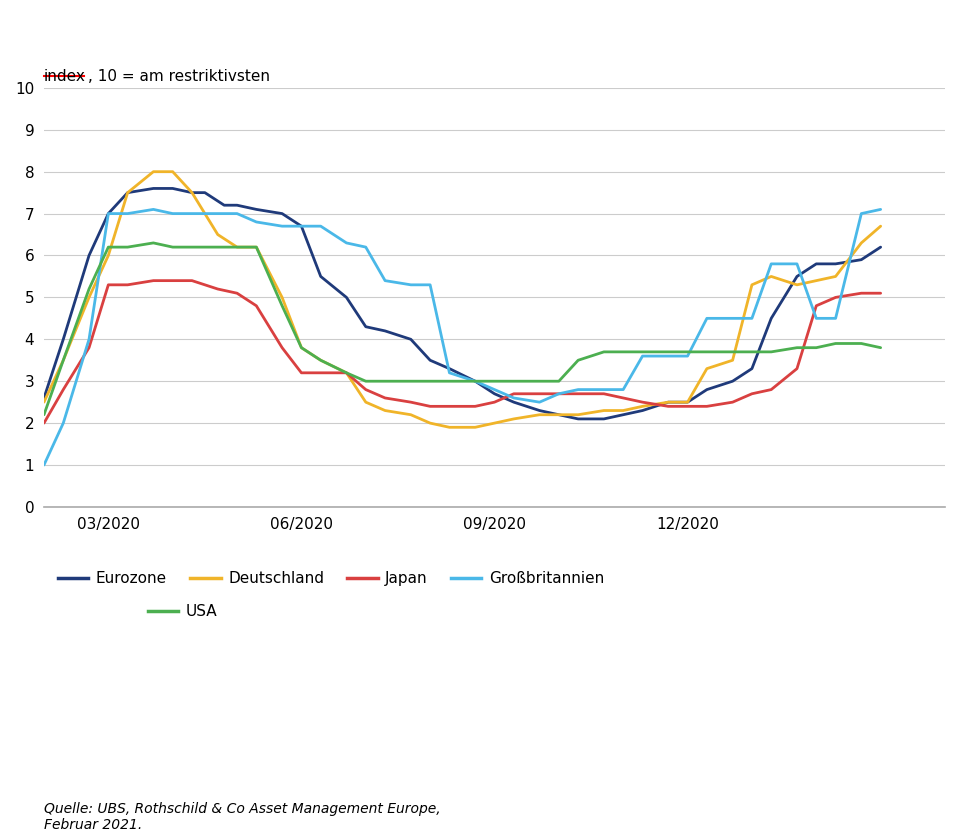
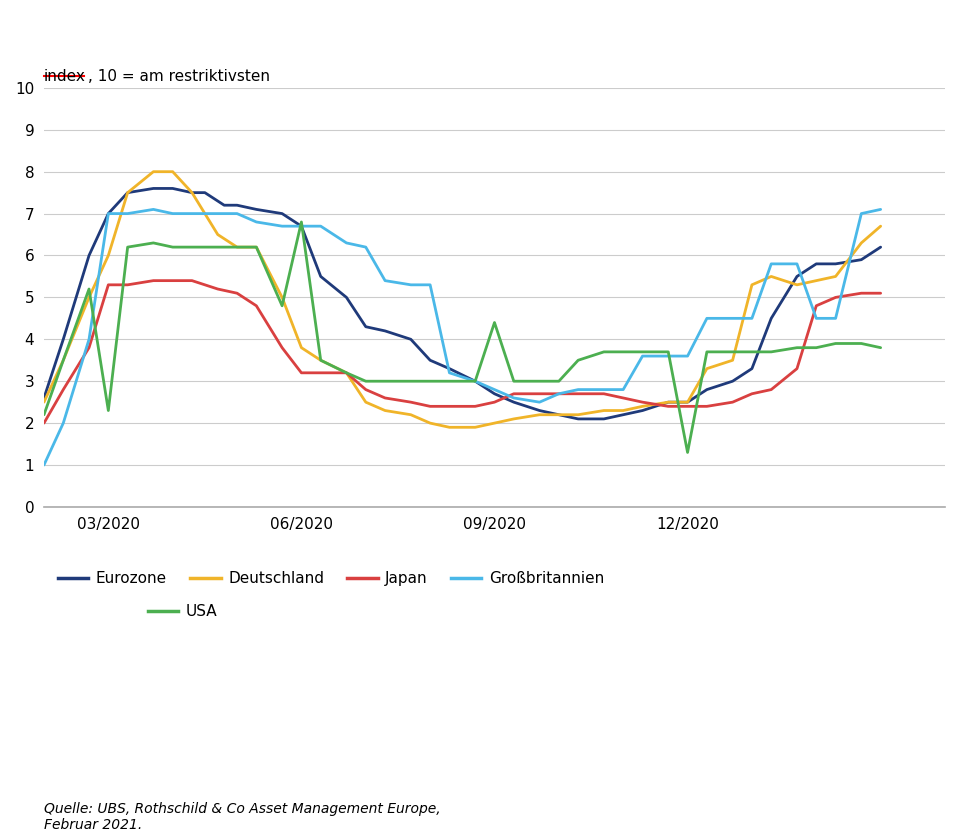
USA/03/2020: 6.2 -> 2.3
USA/06/2020: 3.8 -> 6.8
USA/09/2020: 3.0 -> 4.4
USA/12/2020: 3.7 -> 1.3
